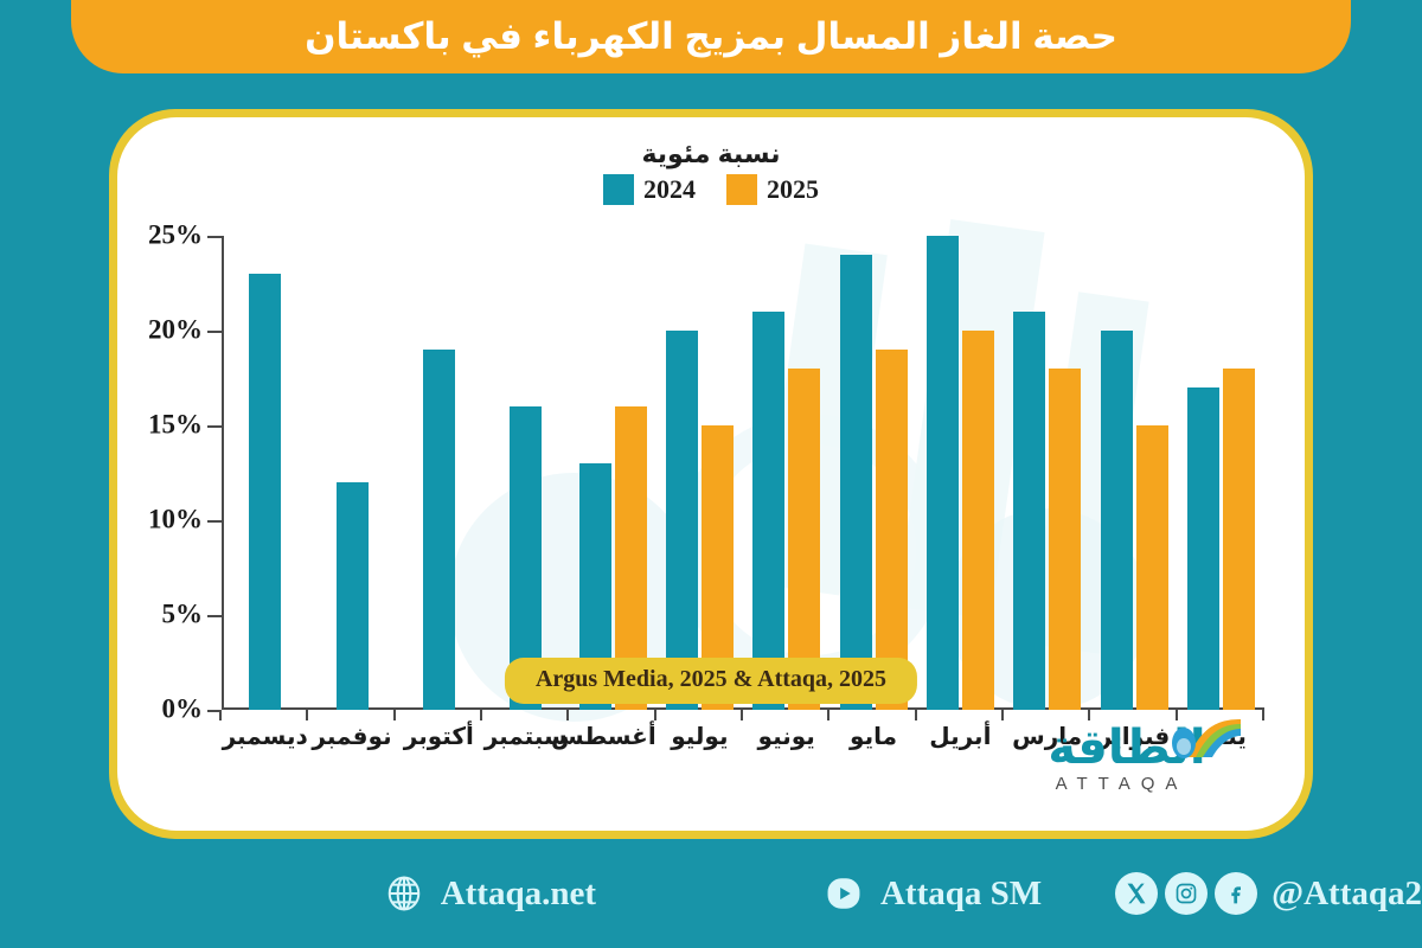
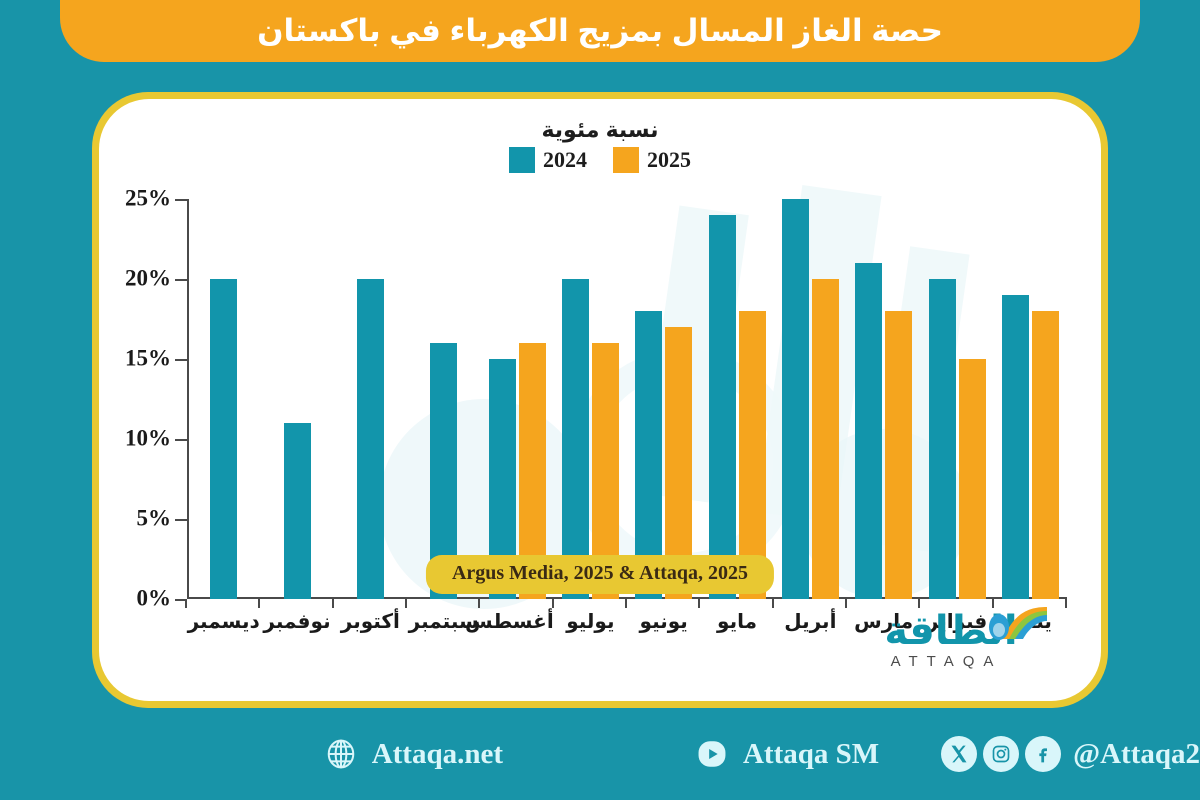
2024/يناير: 17% -> 19%
2025/مايو: 19% -> 18%
2024/يونيو: 21% -> 18%
2025/يونيو: 18% -> 17%
2025/يوليو: 15% -> 16%
2024/أغسطس: 13% -> 15%
2024/أكتوبر: 19% -> 20%
2024/نوفمبر: 12% -> 11%
2024/ديسمبر: 23% -> 20%
